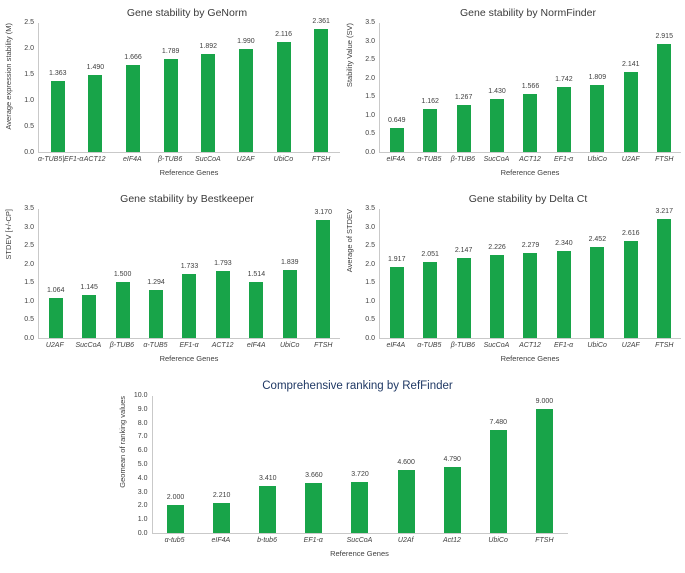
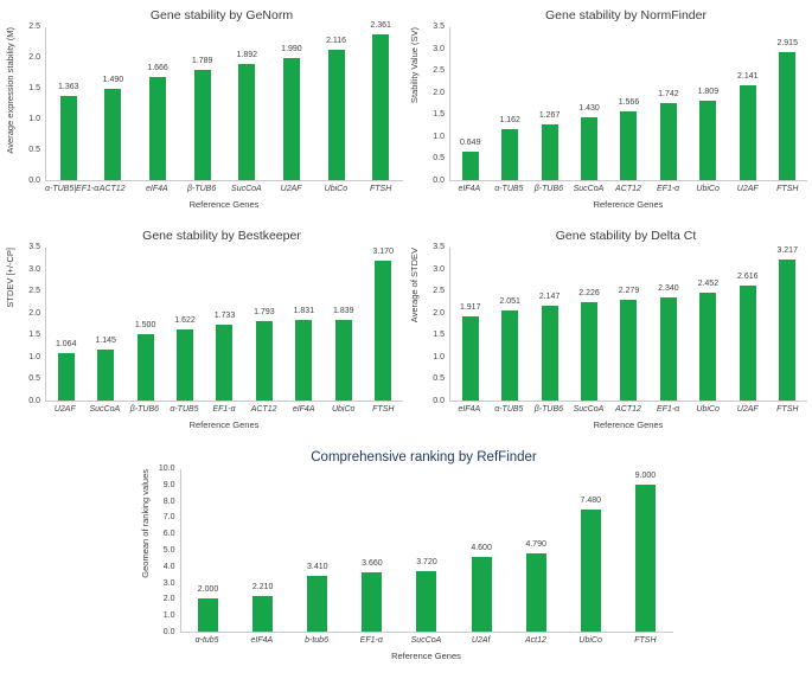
Gene stability by Bestkeeper/α-TUB5: 1.294 -> 1.622
Gene stability by Bestkeeper/eIF4A: 1.514 -> 1.831
